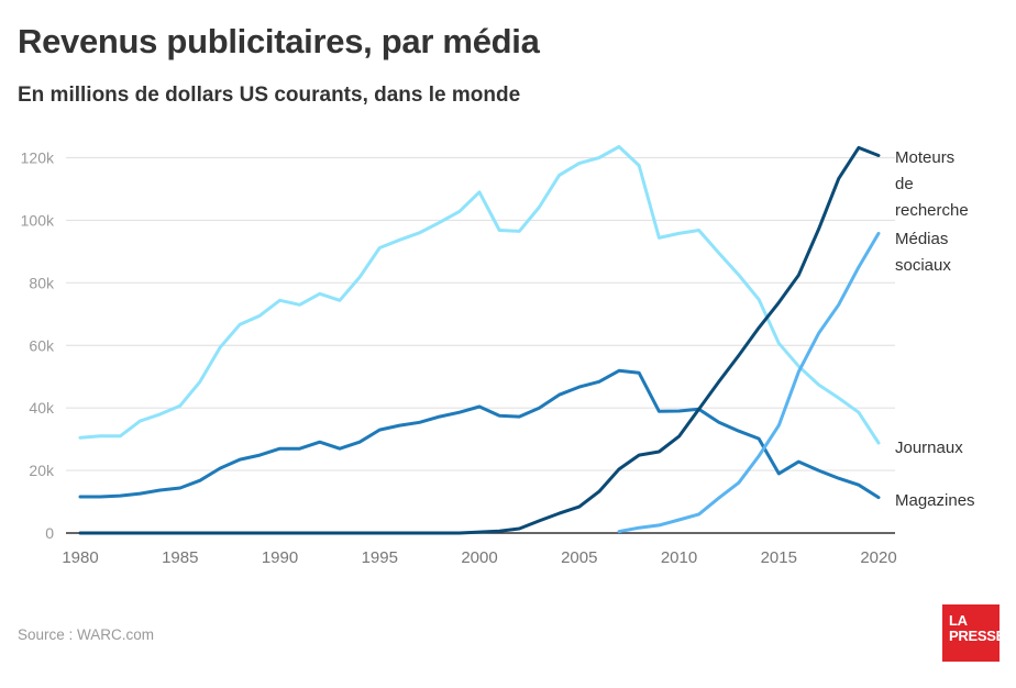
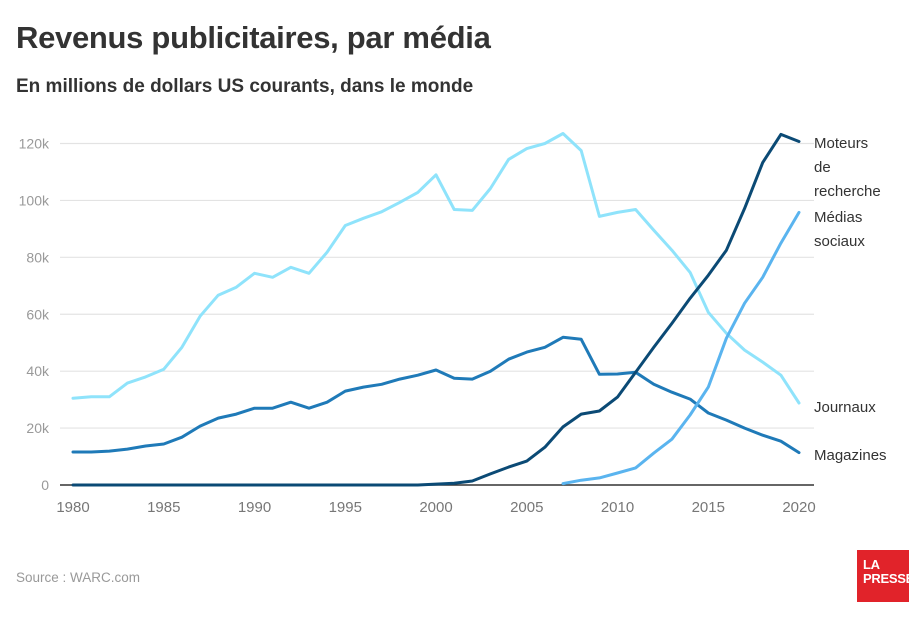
Magazines/2015: 19k -> 25k
